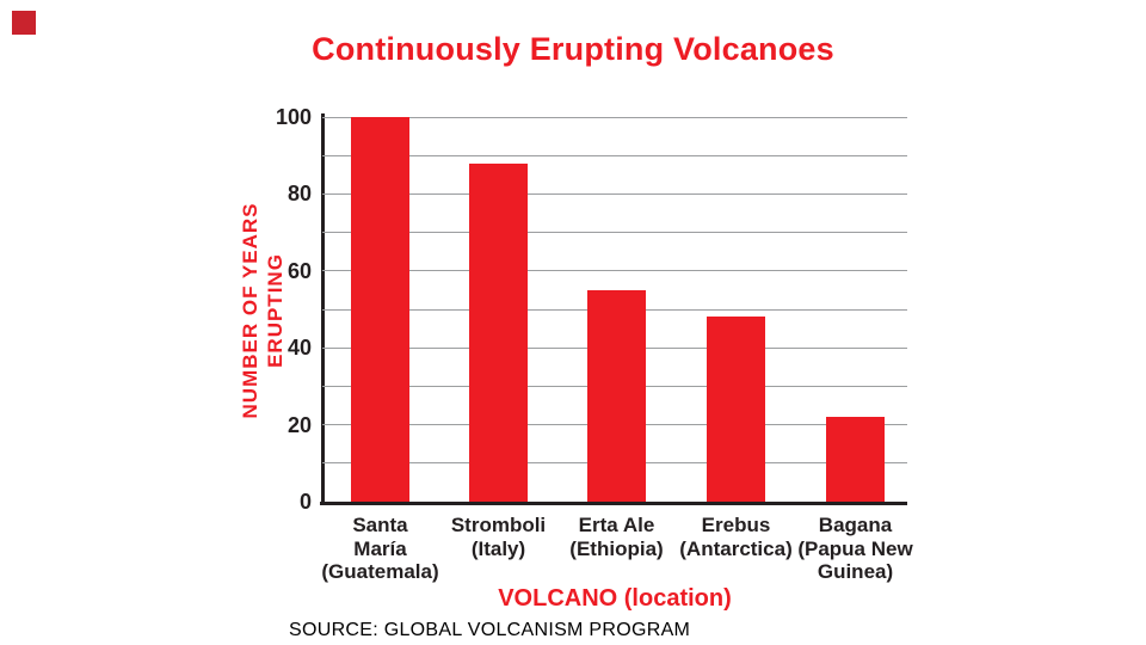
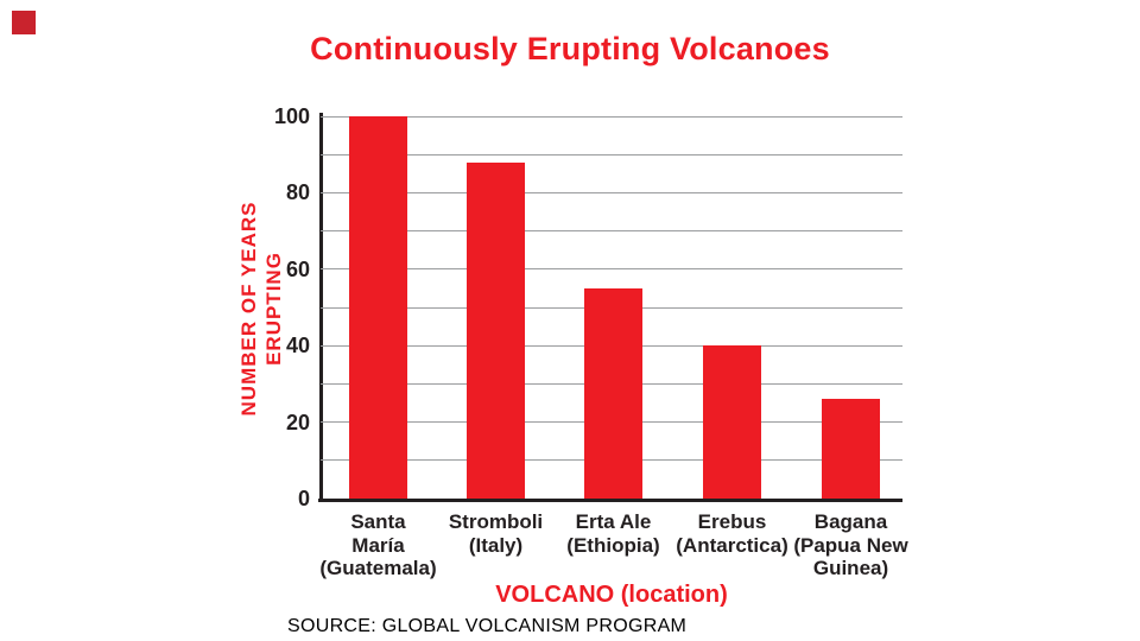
Erebus (Antarctica): 48 -> 40
Bagana (Papua New Guinea): 22 -> 26
